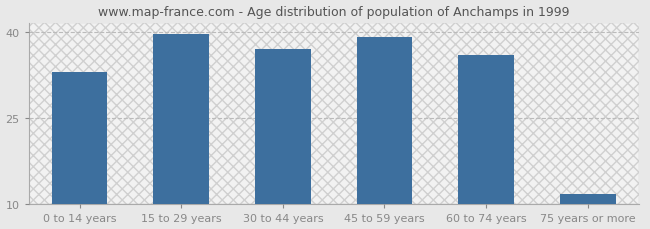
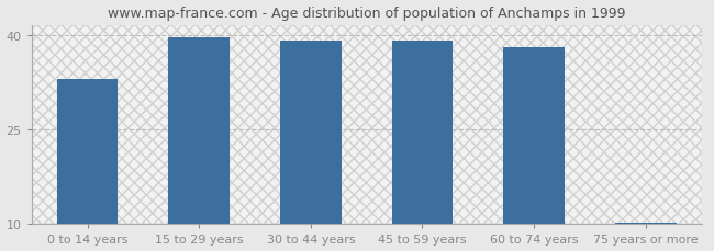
30 to 44 years: 37.0 -> 39.0
60 to 74 years: 36.0 -> 38.0
75 years or more: 11.8 -> 10.2
